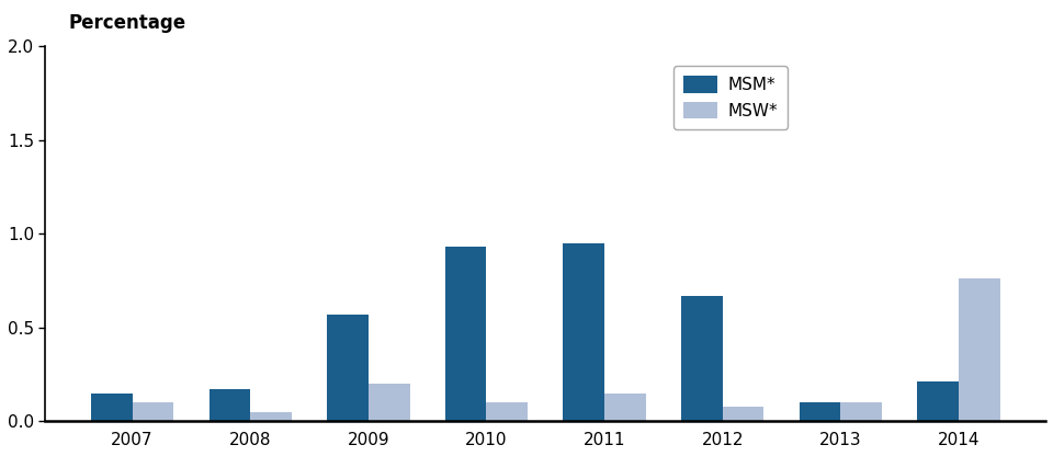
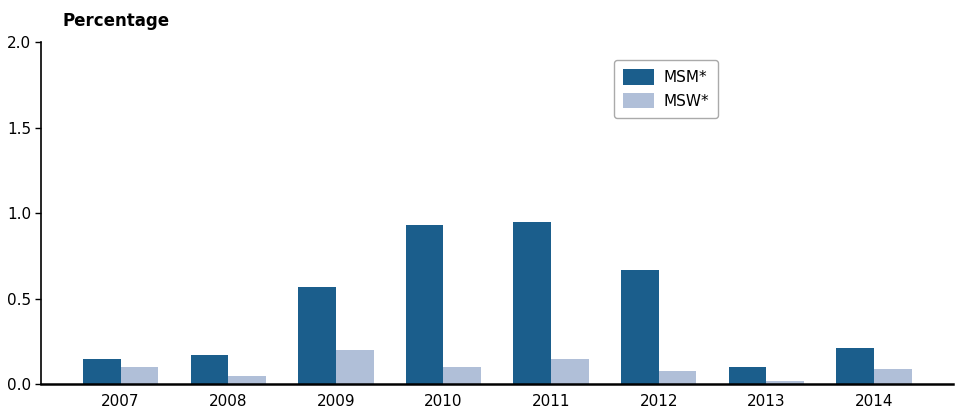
MSW*/2013: 0.10 -> 0.02
MSW*/2014: 0.76 -> 0.09
